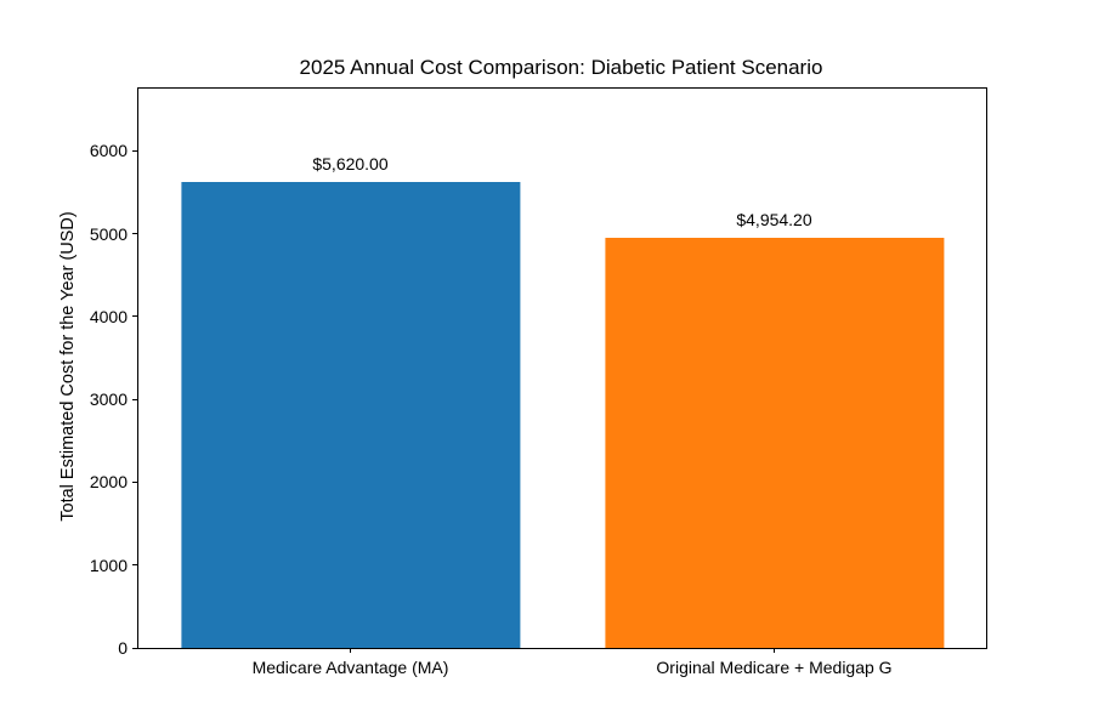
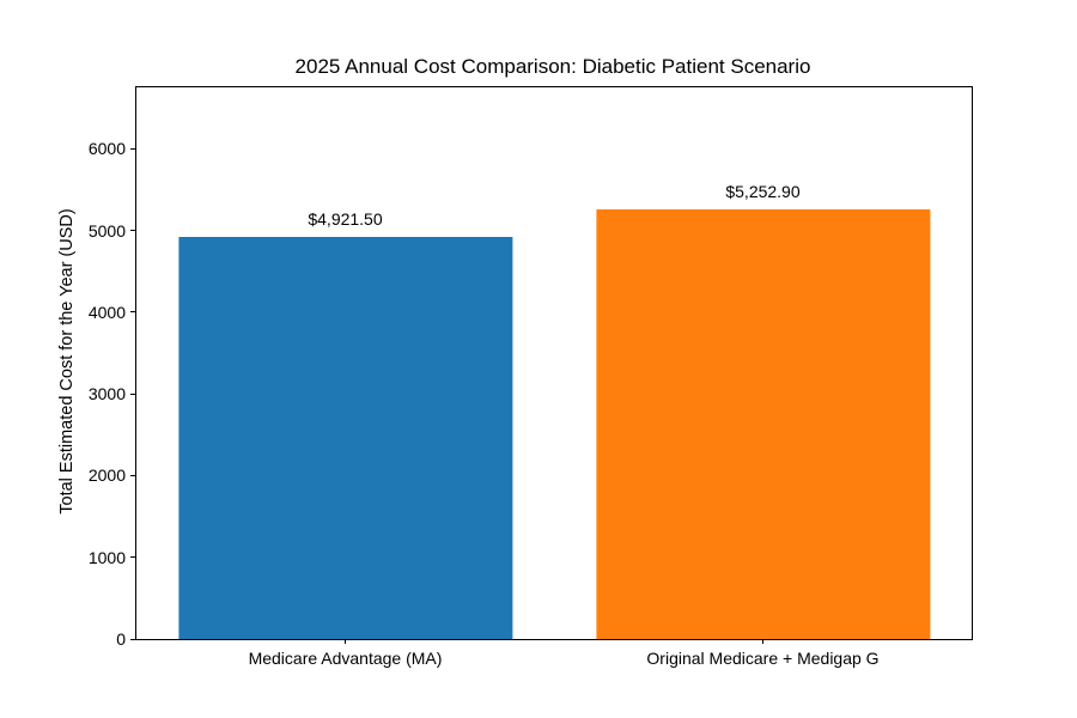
Medicare Advantage (MA): $5,620.00 -> $4,921.50
Original Medicare + Medigap G: $4,954.20 -> $5,252.90
